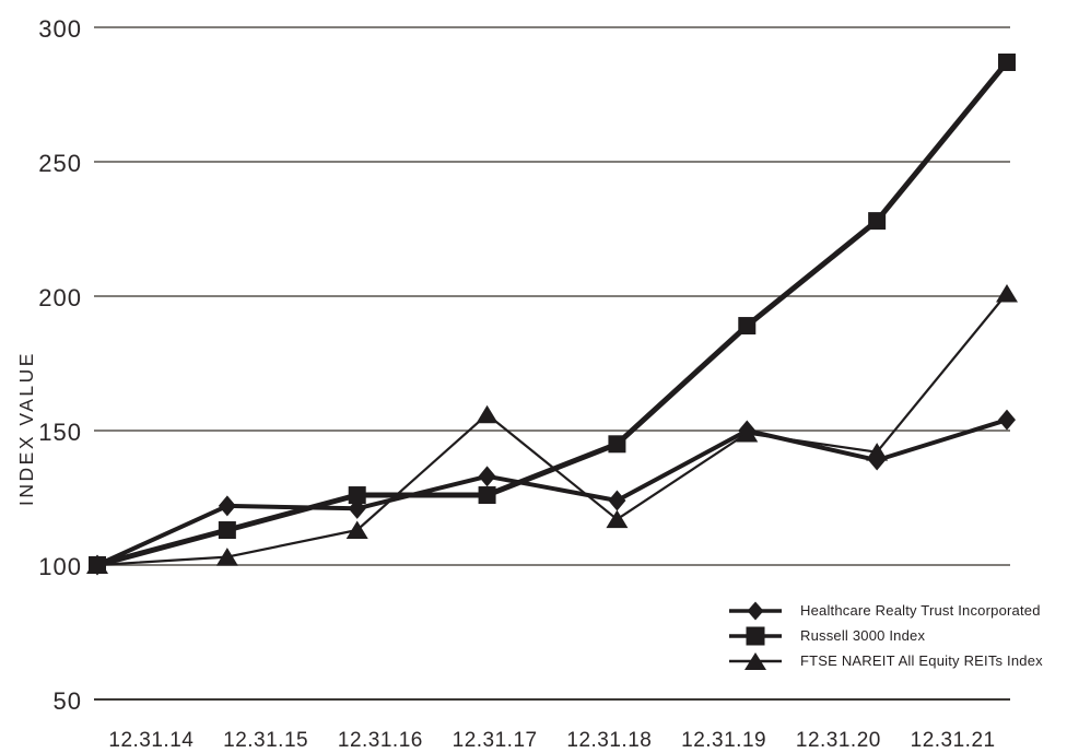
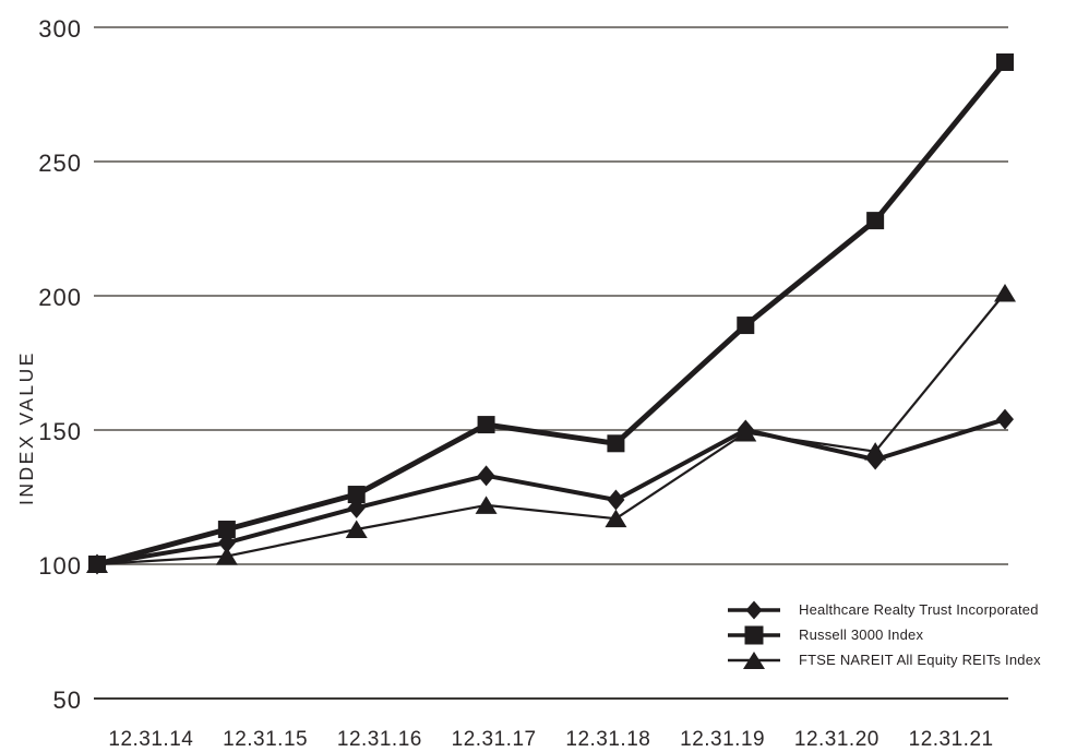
Healthcare Realty Trust Incorporated/12.31.15: 122 -> 108
Russell 3000 Index/12.31.17: 126 -> 152
FTSE NAREIT All Equity REITs Index/12.31.17: 156 -> 122
